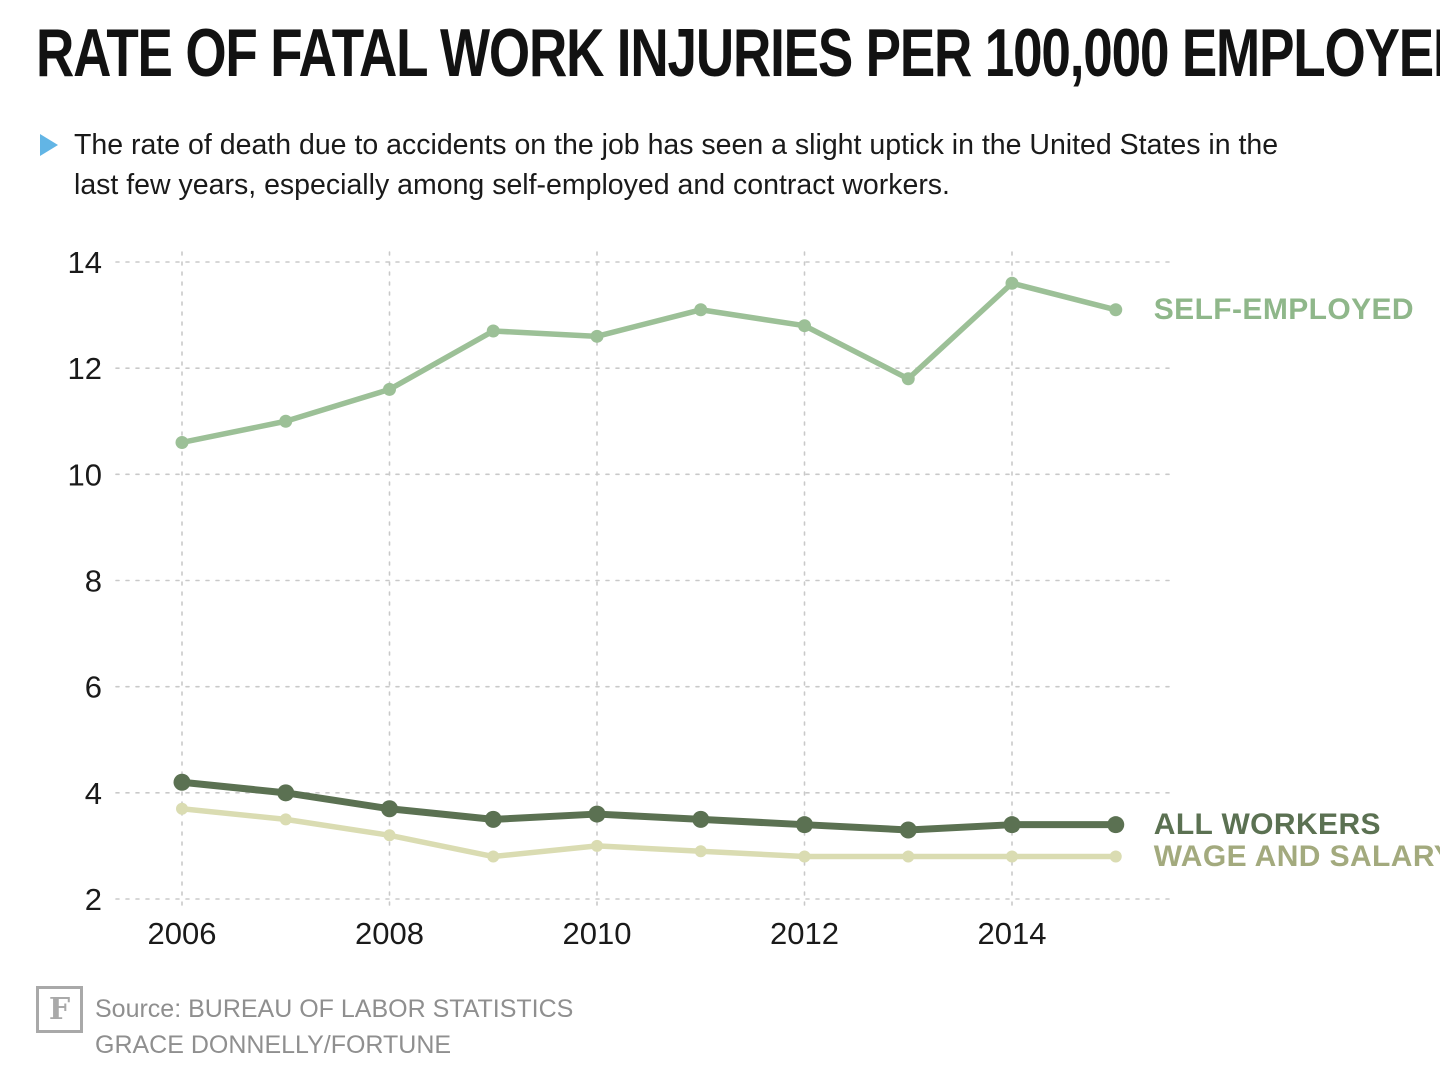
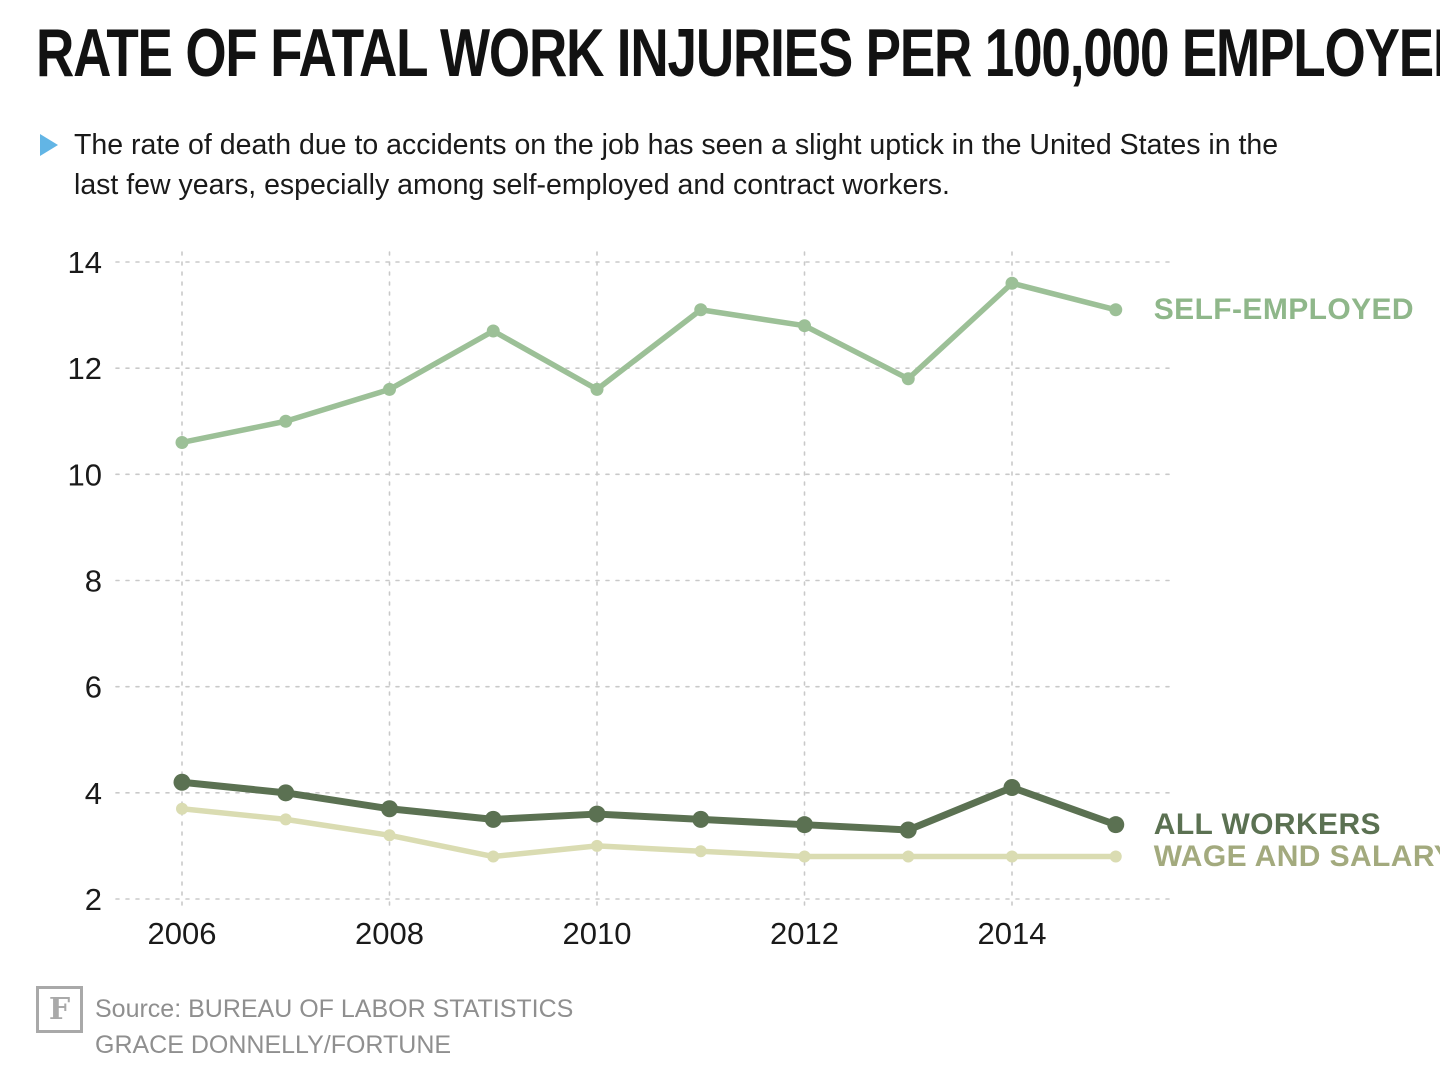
SELF-EMPLOYED/2010: 12.6 -> 11.6
ALL WORKERS/2014: 3.4 -> 4.1
